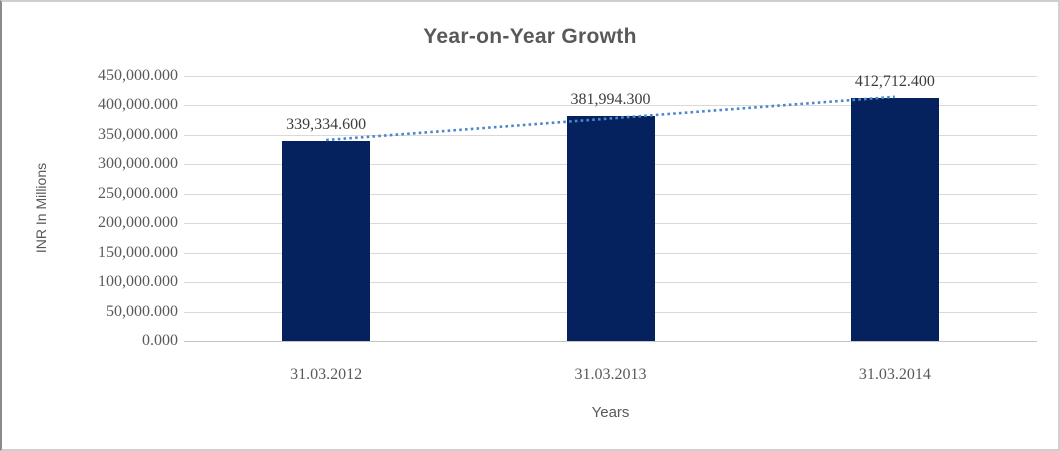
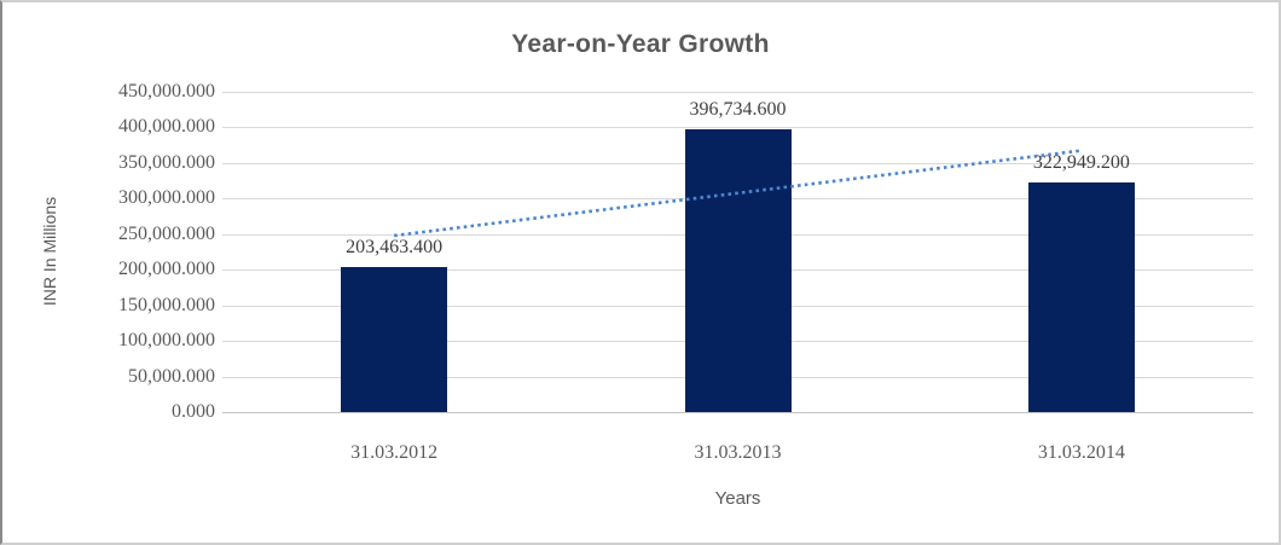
31.03.2012: 339,334.600 -> 203,463.400
31.03.2013: 381,994.300 -> 396,734.600
31.03.2014: 412,712.400 -> 322,949.200
